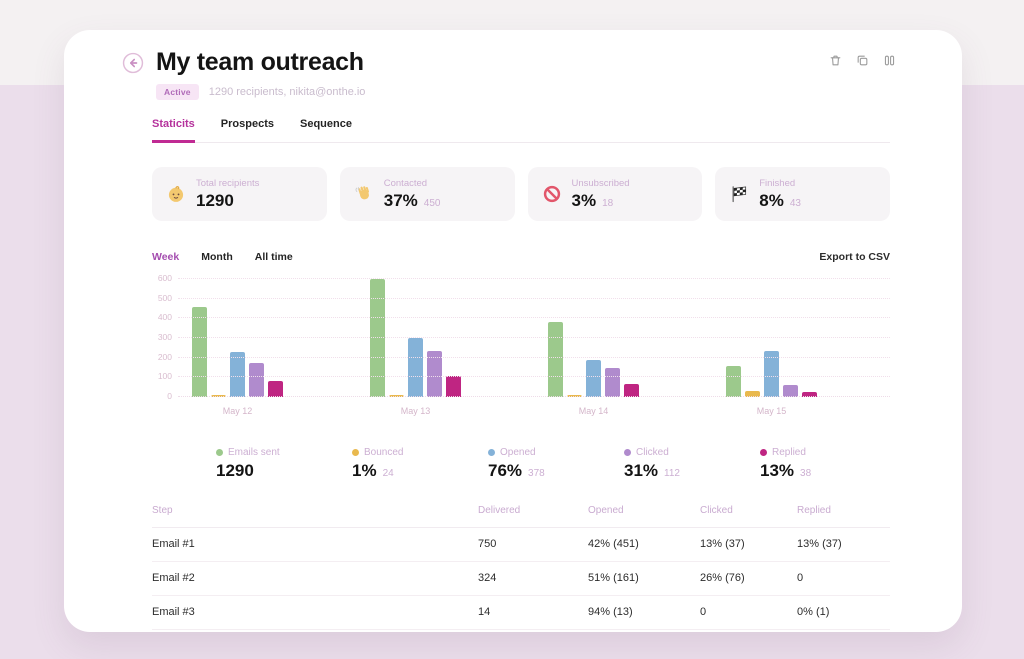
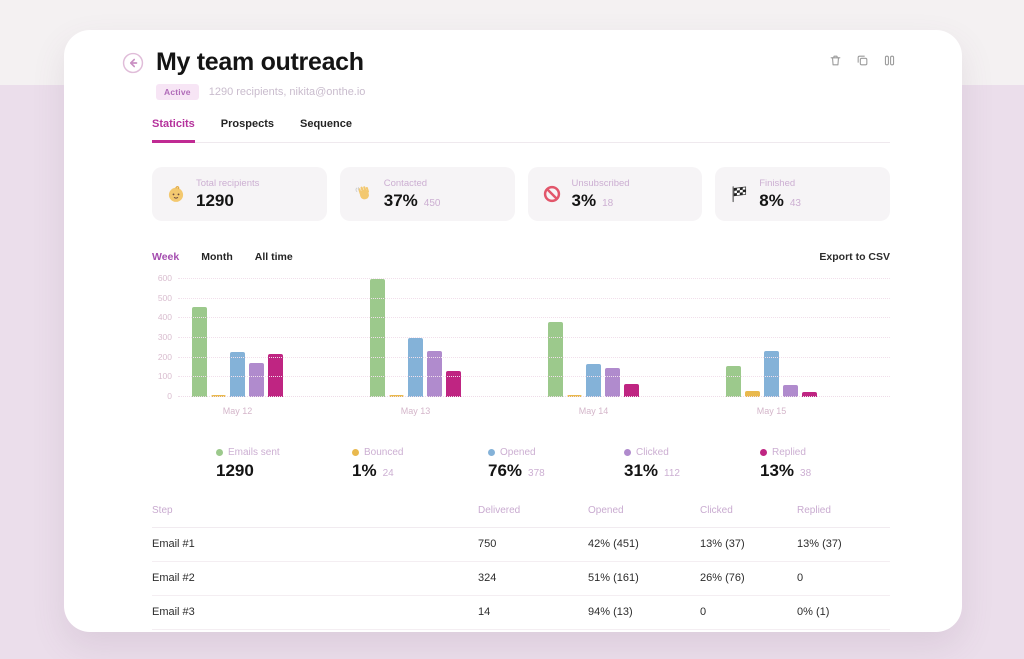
Replied/May 12: 80 -> 220
Replied/May 13: 110 -> 130
Opened/May 14: 190 -> 170
